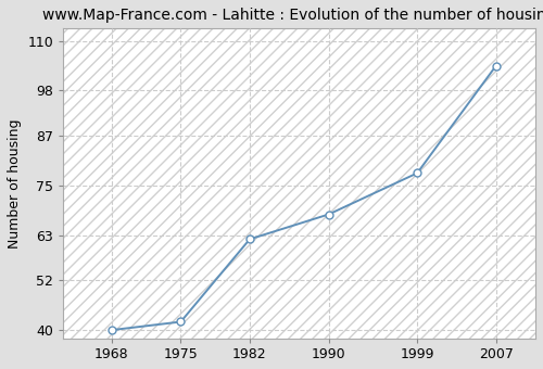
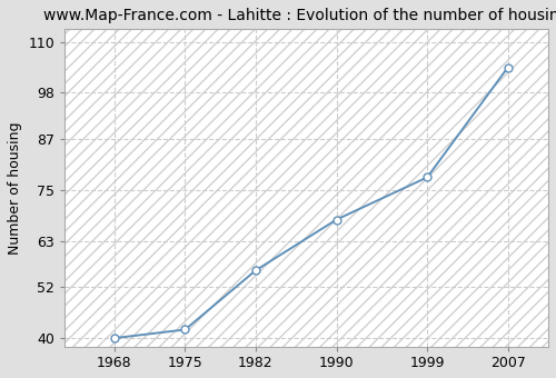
1982: 62 -> 56
